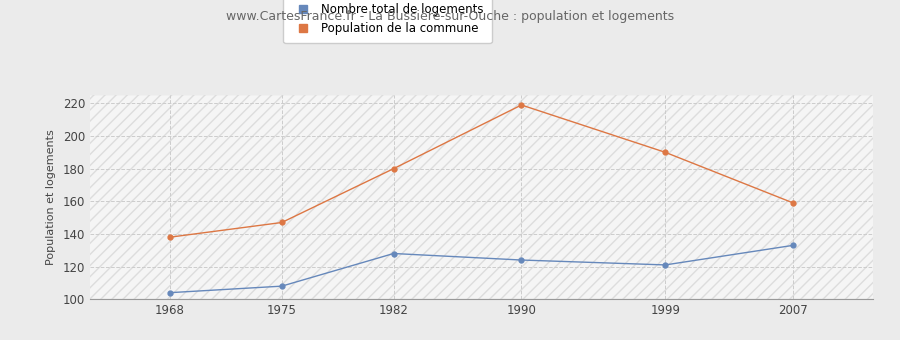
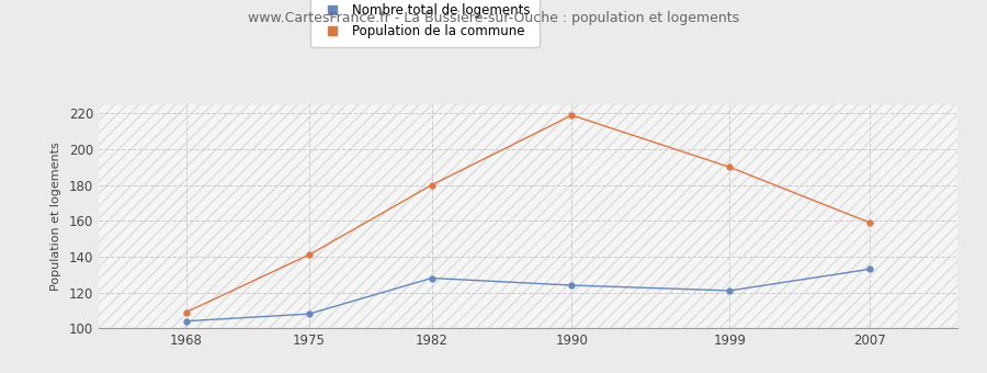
Population de la commune/1968: 138 -> 109
Population de la commune/1975: 147 -> 141
